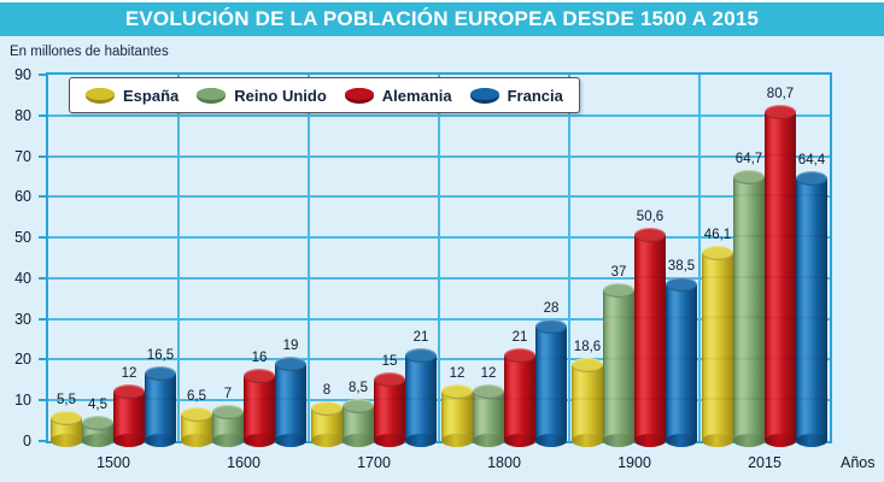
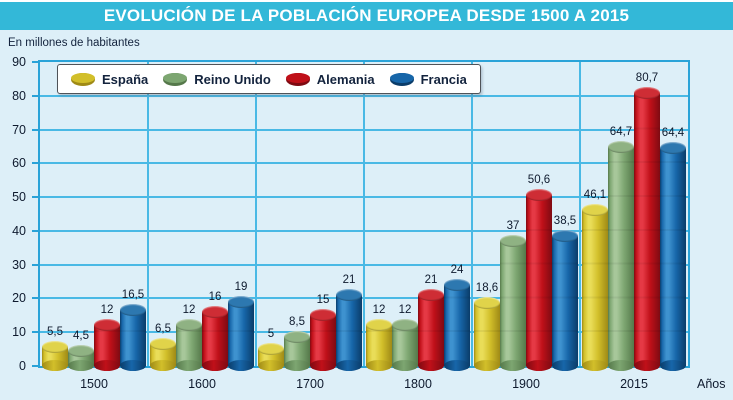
Reino Unido/1600: 7 -> 12
España/1700: 8 -> 5
Francia/1800: 28 -> 24
